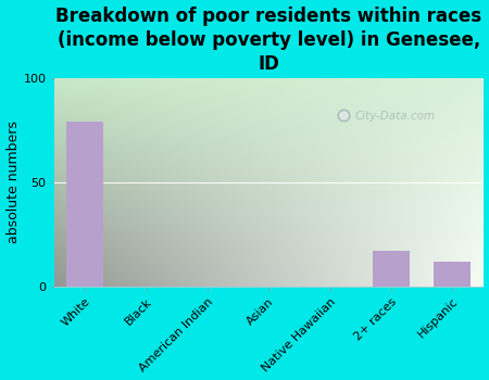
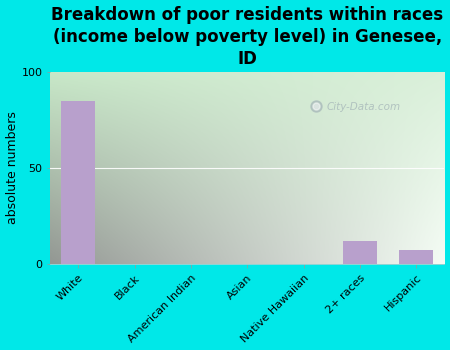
White: 79 -> 85
2+ races: 17 -> 12
Hispanic: 12 -> 7
